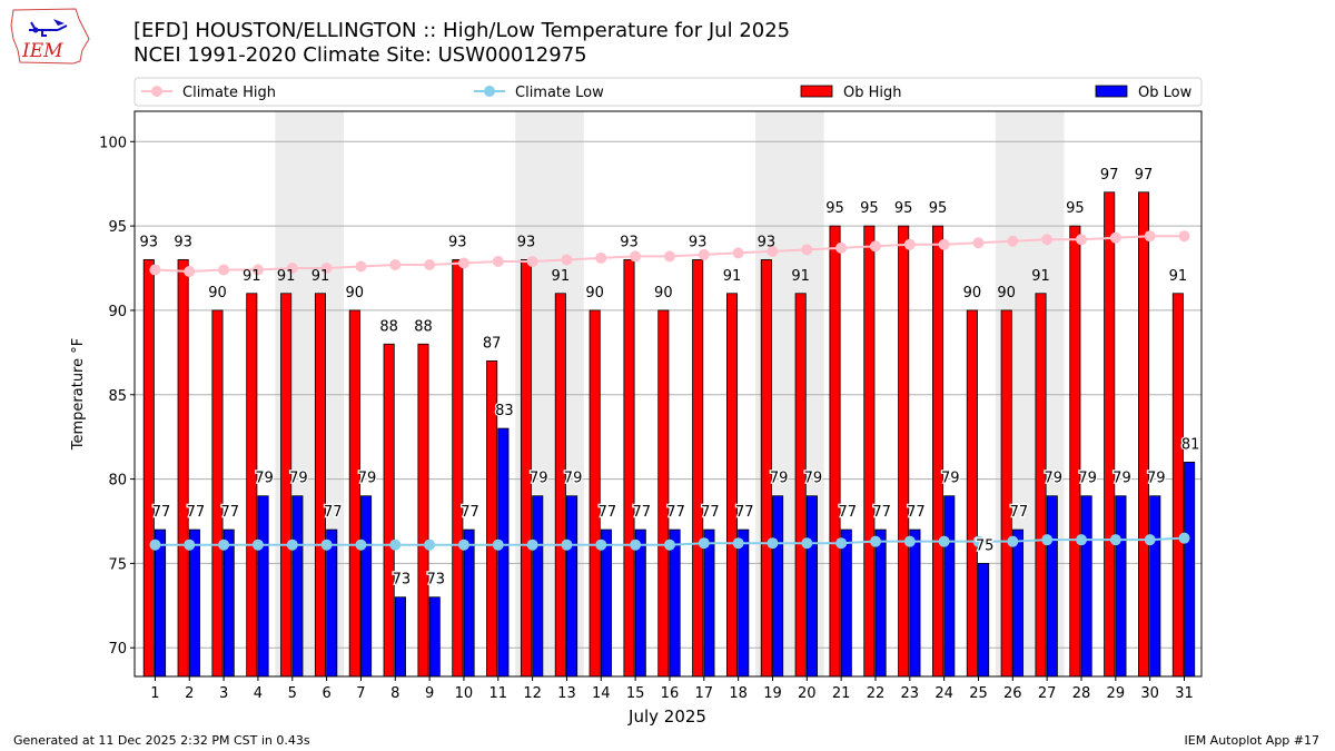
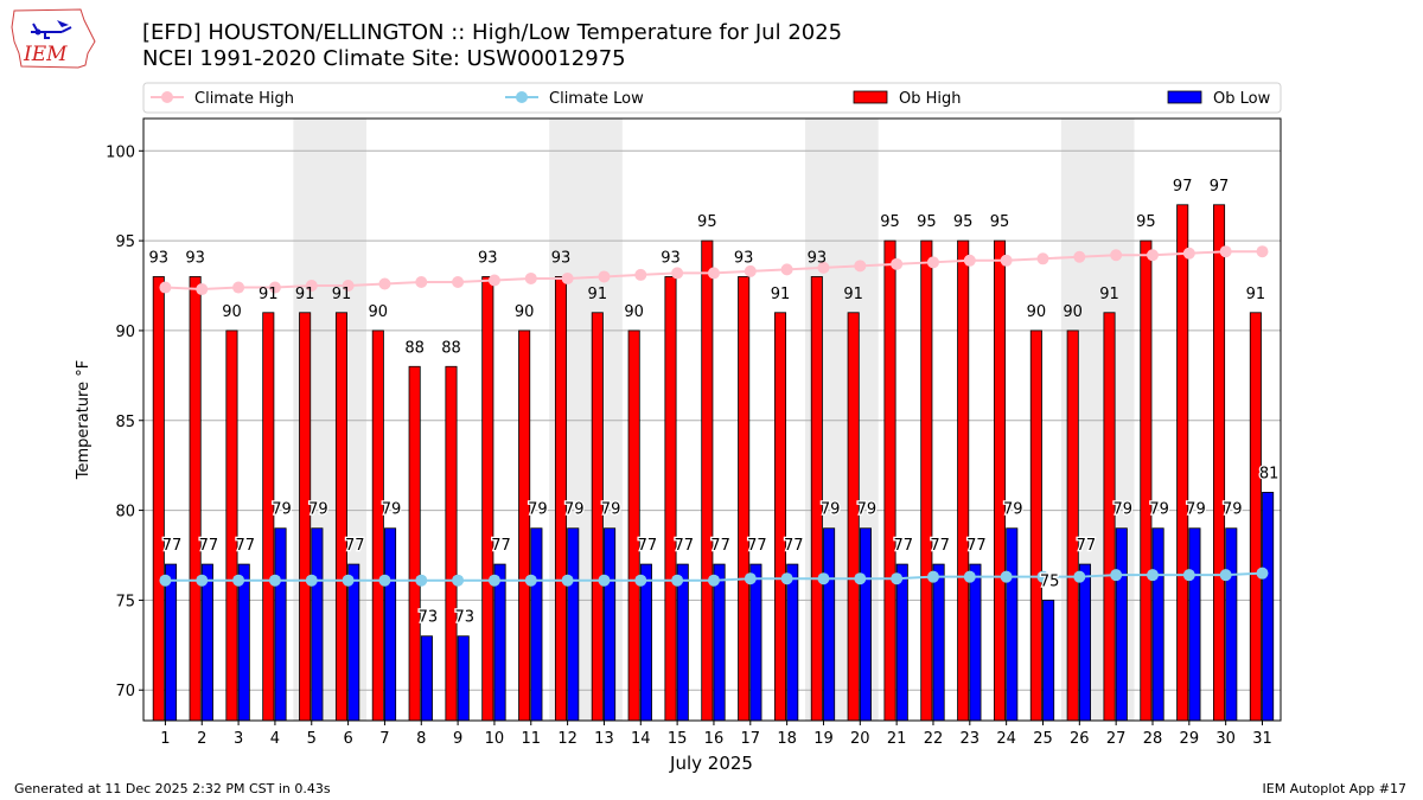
Ob High/11: 87 -> 90
Ob Low/11: 83 -> 79
Ob High/16: 90 -> 95
